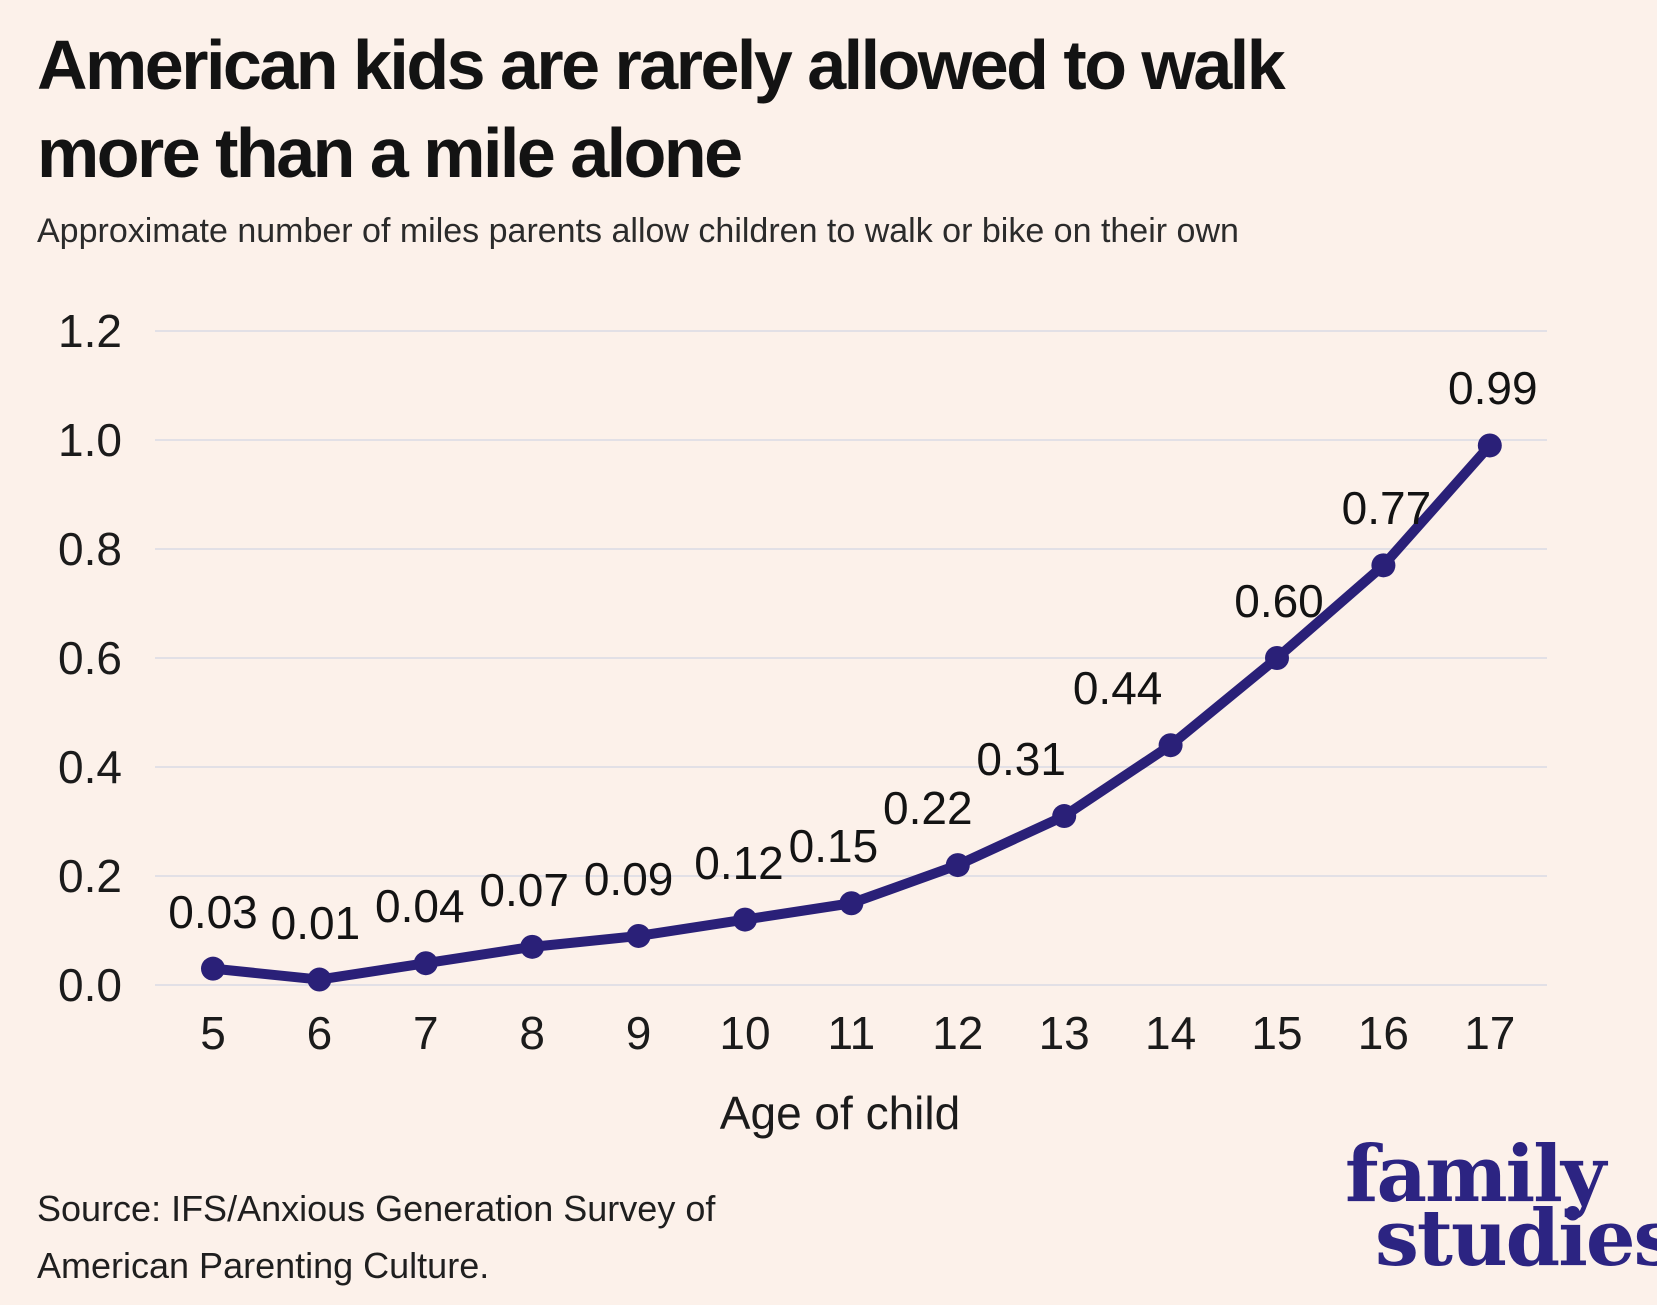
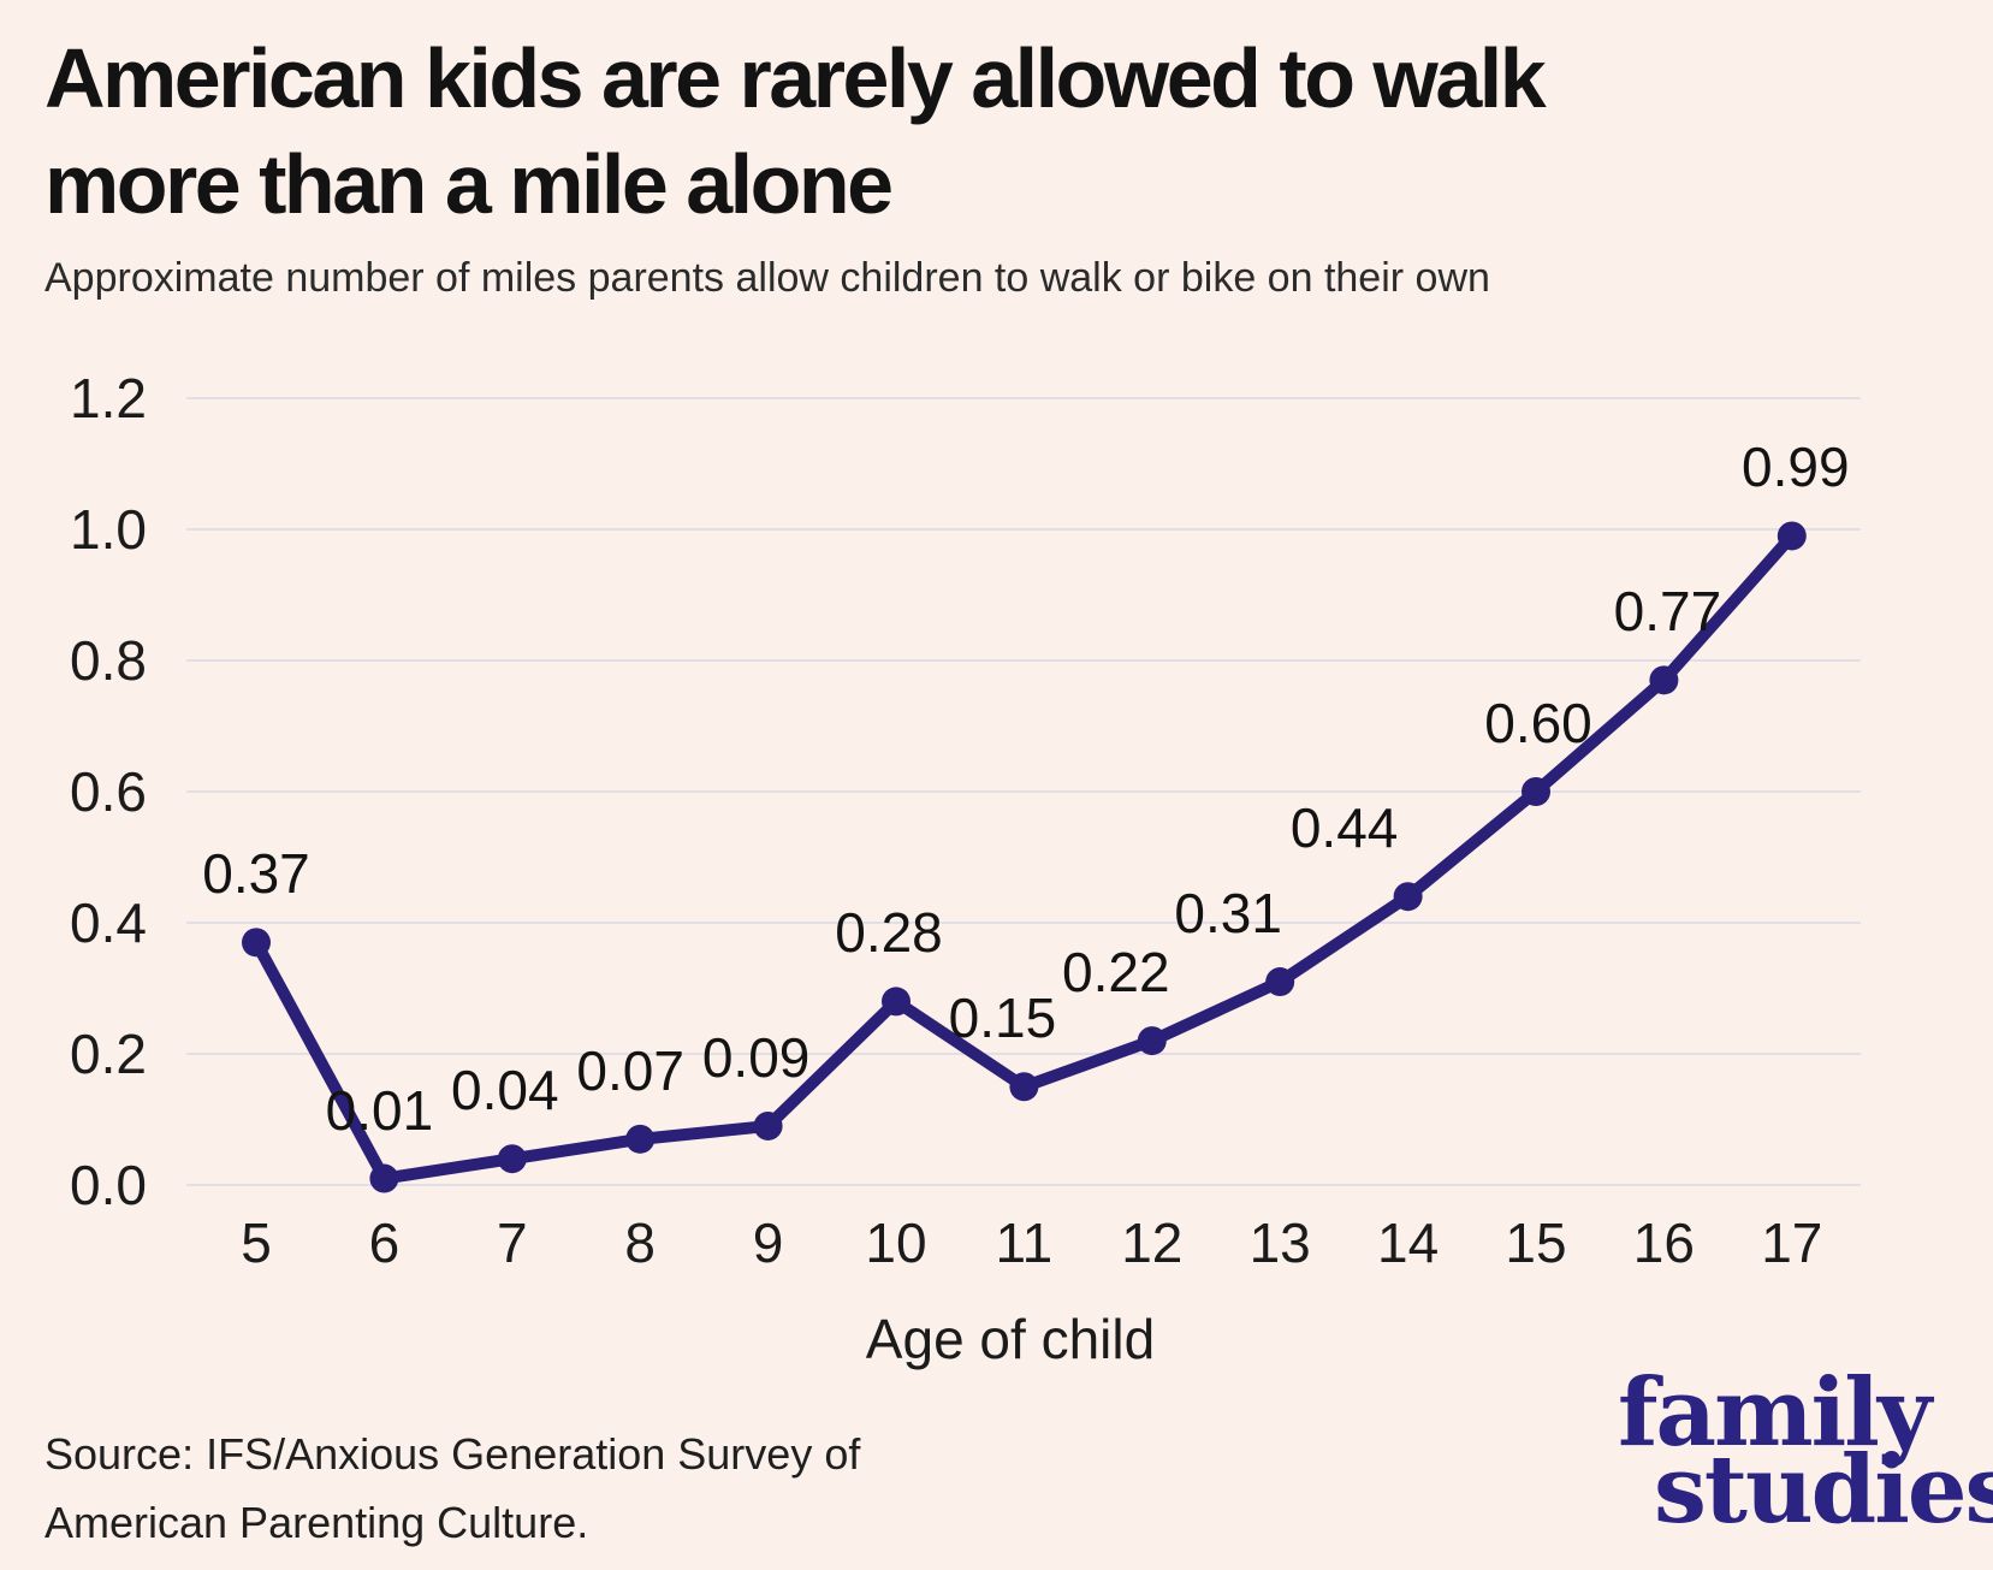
5: 0.03 -> 0.37
10: 0.12 -> 0.28
